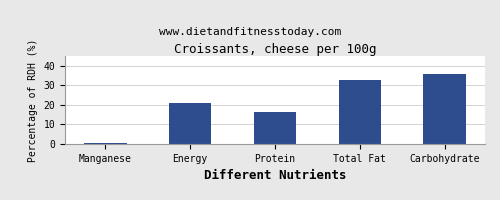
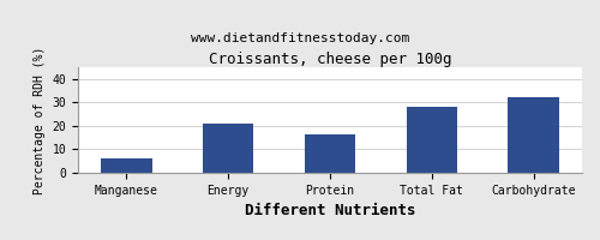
Manganese: 0 -> 6
Total Fat: 32 -> 28
Carbohydrate: 36 -> 32
